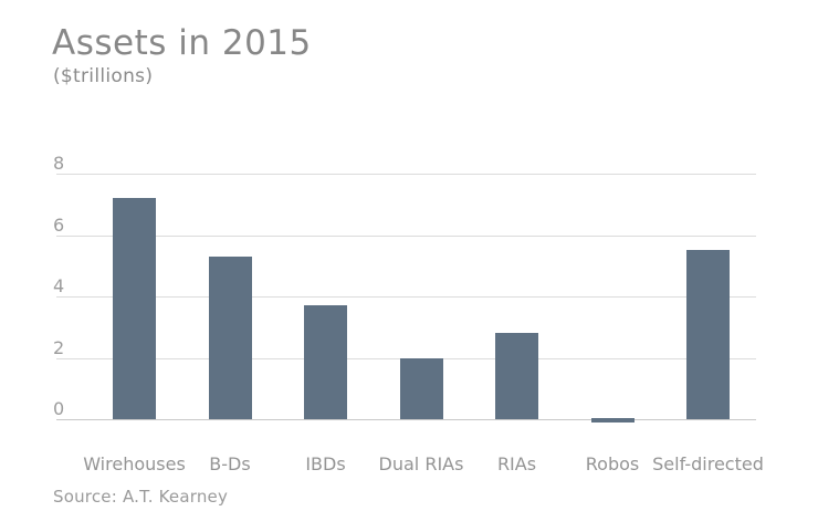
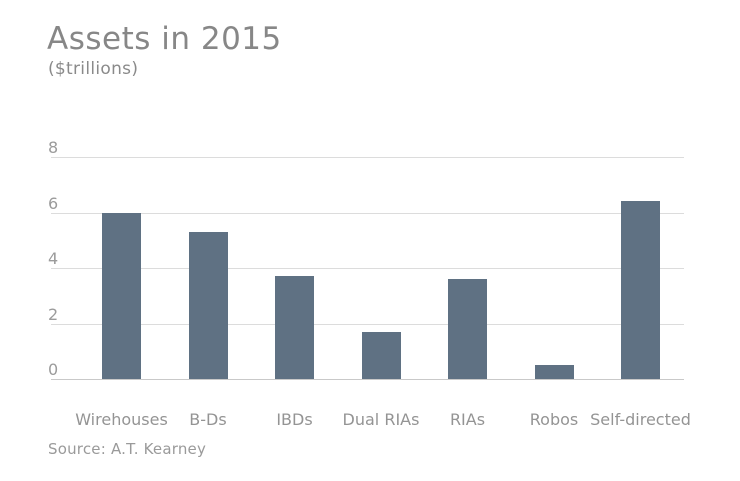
Wirehouses: 7.2 -> 6.0
Dual RIAs: 2.0 -> 1.7
RIAs: 2.8 -> 3.6
Robos: 0.1 -> 0.5
Self-directed: 5.5 -> 6.4
